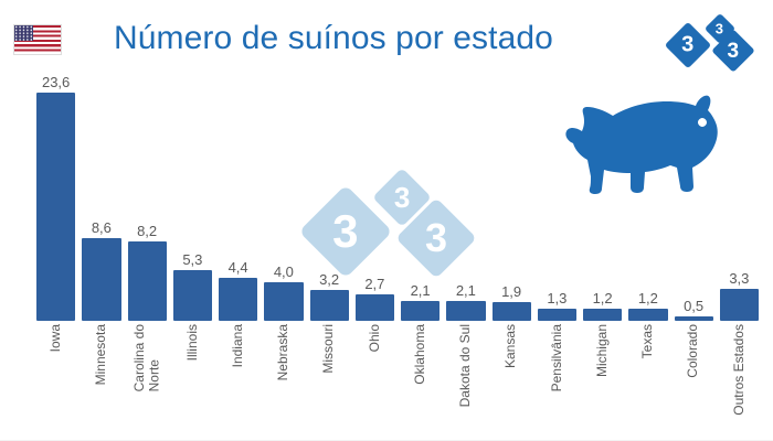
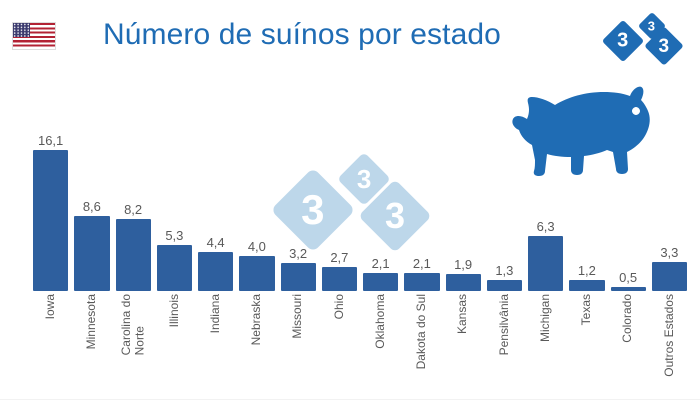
Iowa: 23,6 -> 16,1
Michigan: 1,2 -> 6,3
